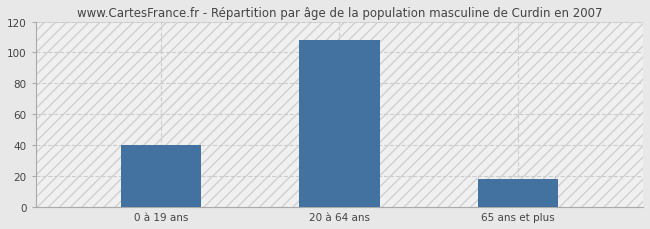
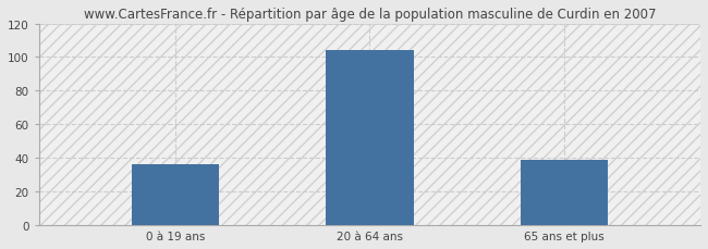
0 à 19 ans: 40 -> 36
20 à 64 ans: 108 -> 104
65 ans et plus: 18 -> 39
